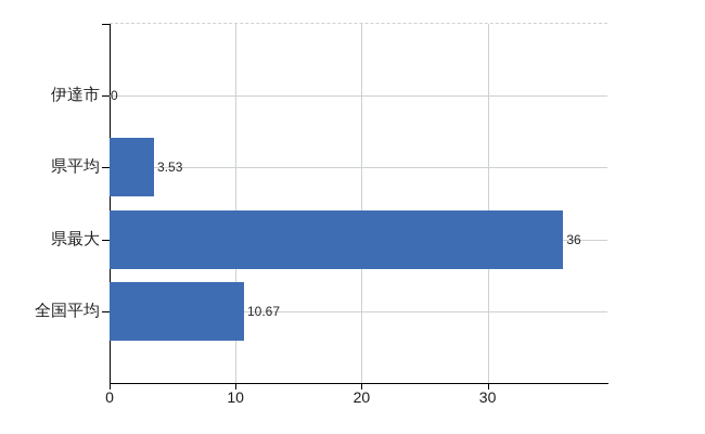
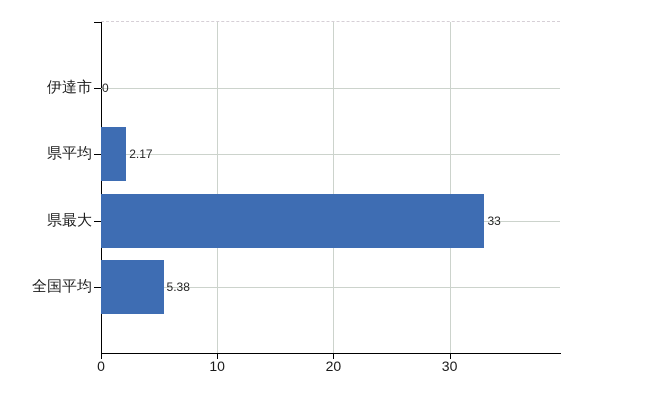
県平均: 3.53 -> 2.17
県最大: 36 -> 33
全国平均: 10.67 -> 5.38
